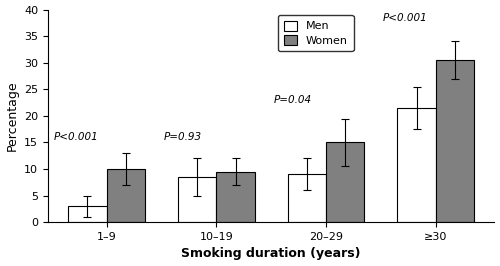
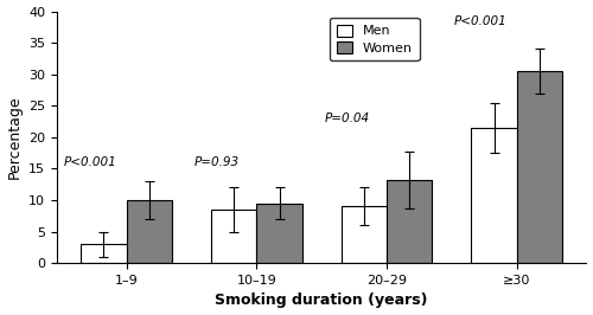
Women/20–29: 15.0 -> 13.2
